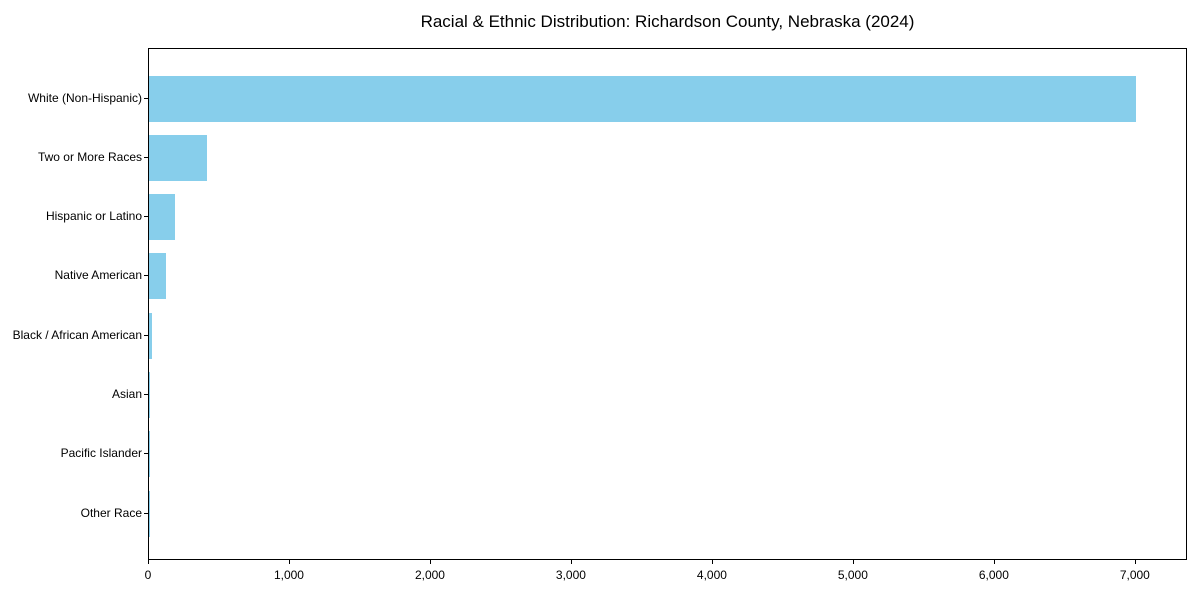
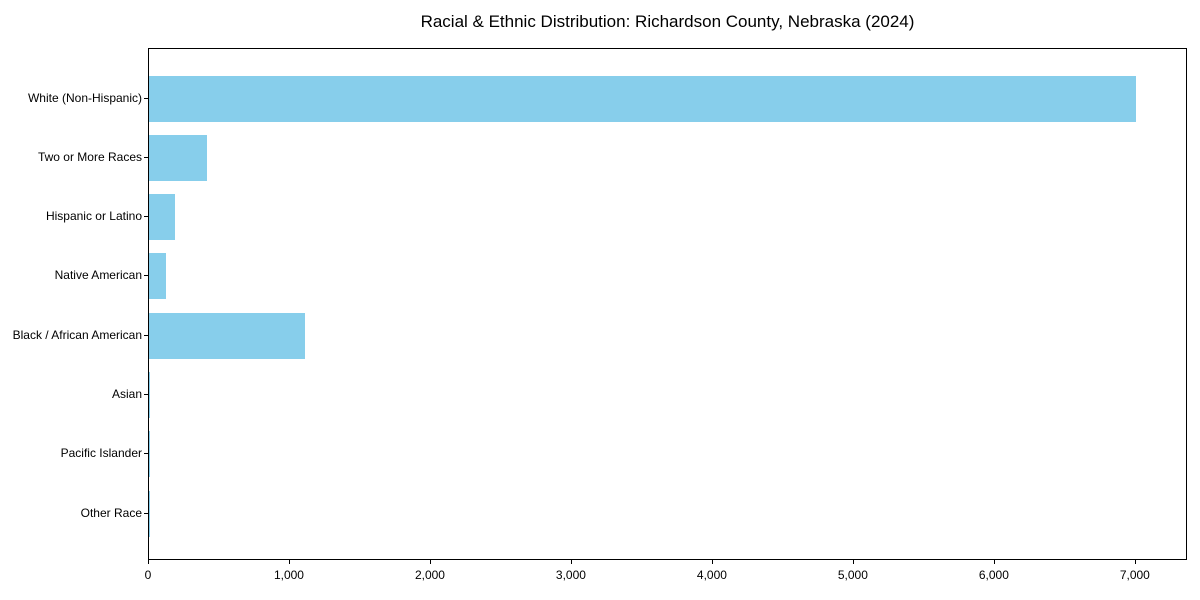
Black / African American: 20 -> 1110
